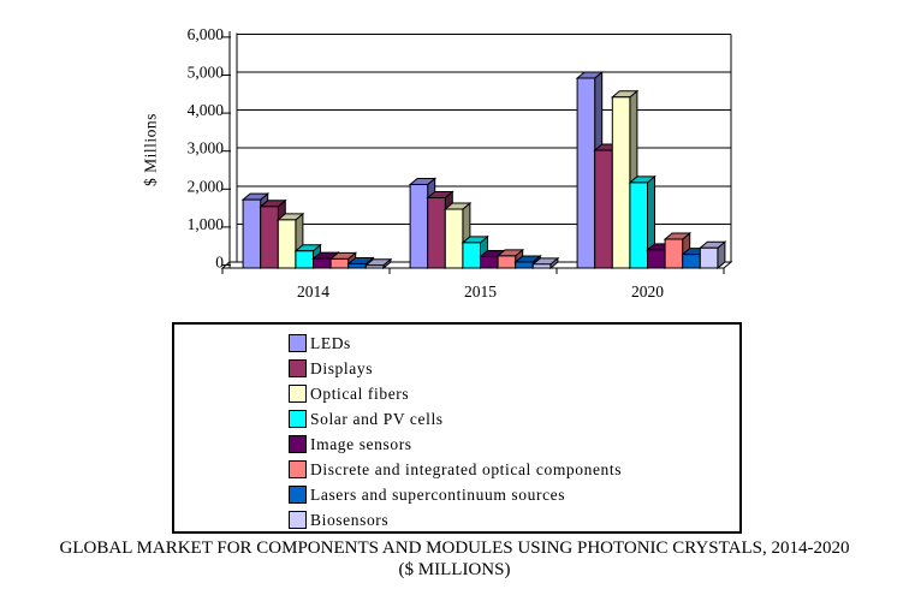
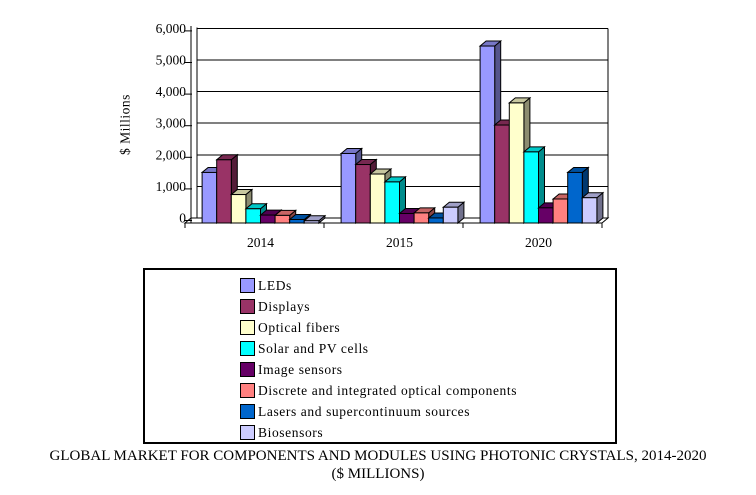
LEDs/2014: 1800 -> 1600
Displays/2014: 1600 -> 2000
Optical fibers/2014: 1300 -> 900
Solar and PV cells/2015: 700 -> 1300
Biosensors/2015: 100 -> 500
LEDs/2020: 5000 -> 5600
Optical fibers/2020: 4500 -> 3800
Lasers and supercontinuum sources/2020: 400 -> 1600
Biosensors/2020: 500 -> 800
